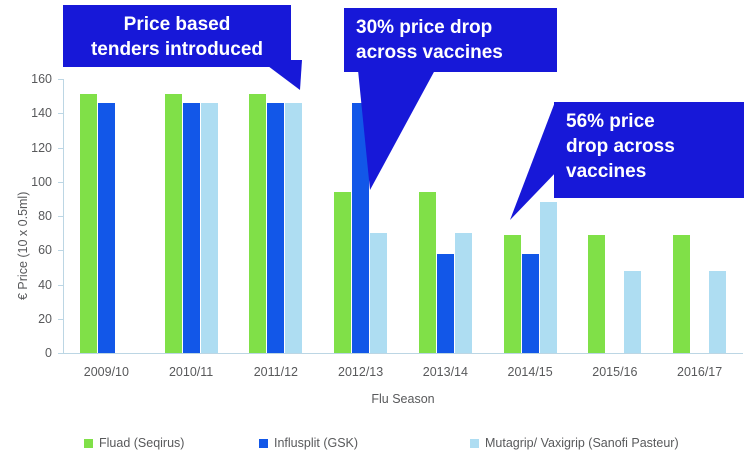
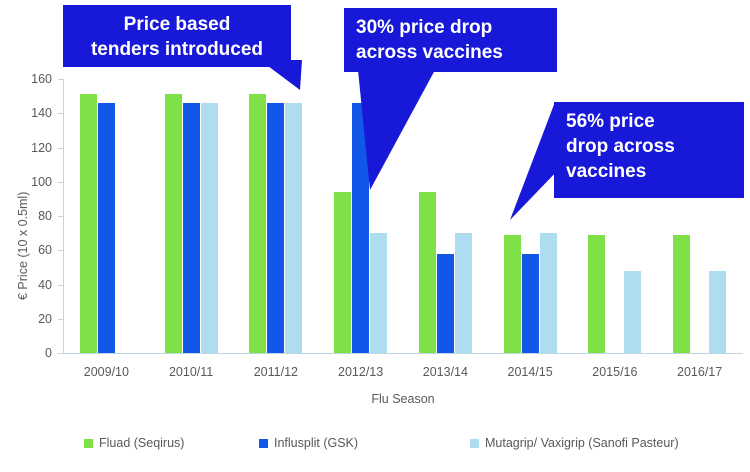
Mutagrip/ Vaxigrip (Sanofi Pasteur)/2014/15: 88 -> 70
